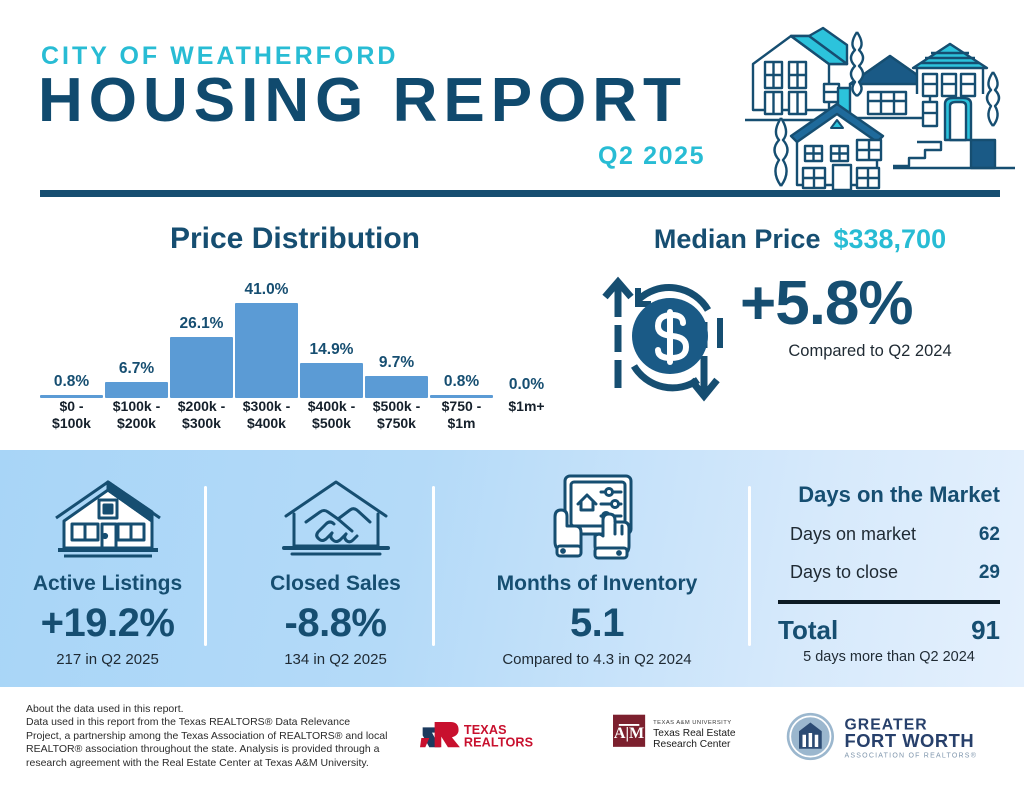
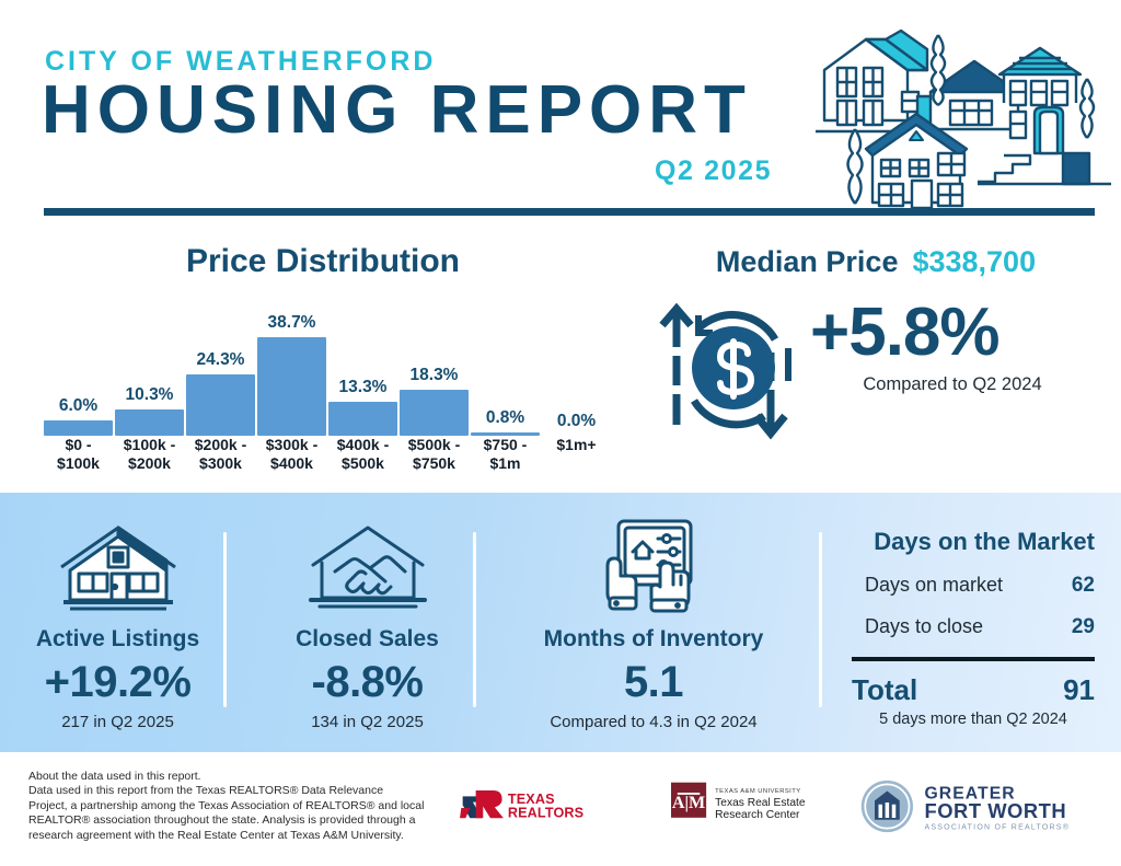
$0 - $100k: 0.8% -> 6.0%
$100k - $200k: 6.7% -> 10.3%
$200k - $300k: 26.1% -> 24.3%
$300k - $400k: 41.0% -> 38.7%
$400k - $500k: 14.9% -> 13.3%
$500k - $750k: 9.7% -> 18.3%
